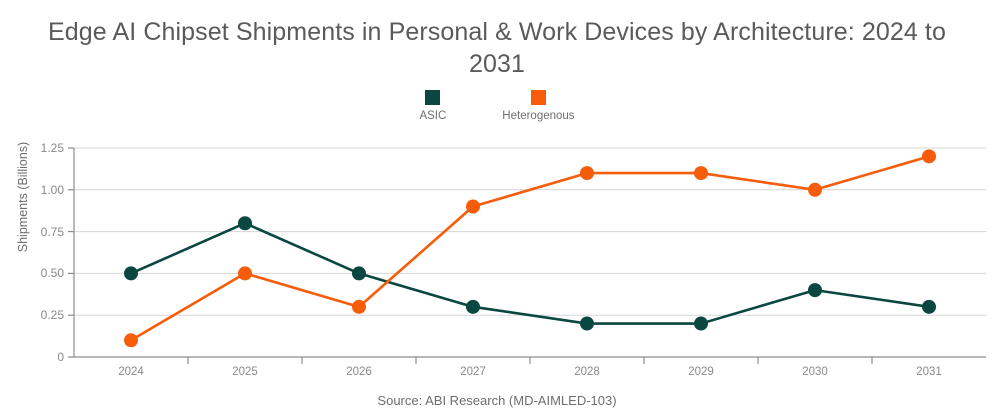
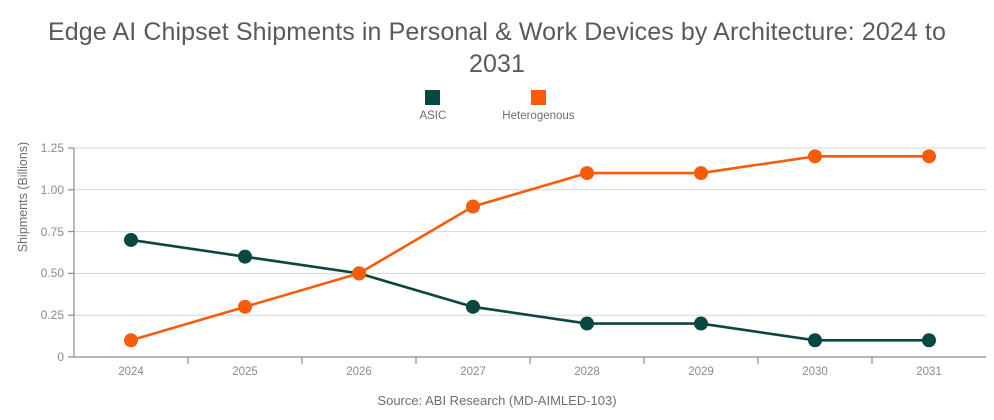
ASIC/2024: 0.5 -> 0.7
ASIC/2025: 0.8 -> 0.6
Heterogenous/2025: 0.5 -> 0.3
Heterogenous/2026: 0.3 -> 0.5
ASIC/2030: 0.4 -> 0.1
Heterogenous/2030: 1.0 -> 1.2
ASIC/2031: 0.3 -> 0.1
